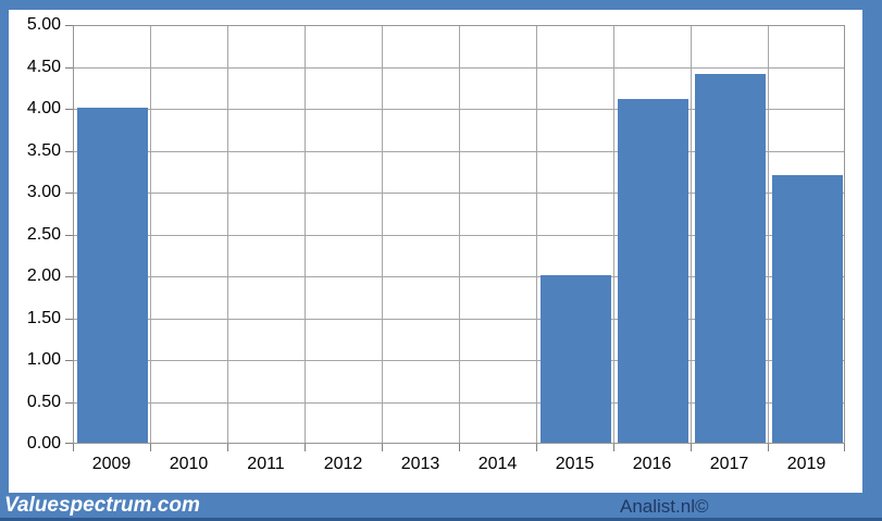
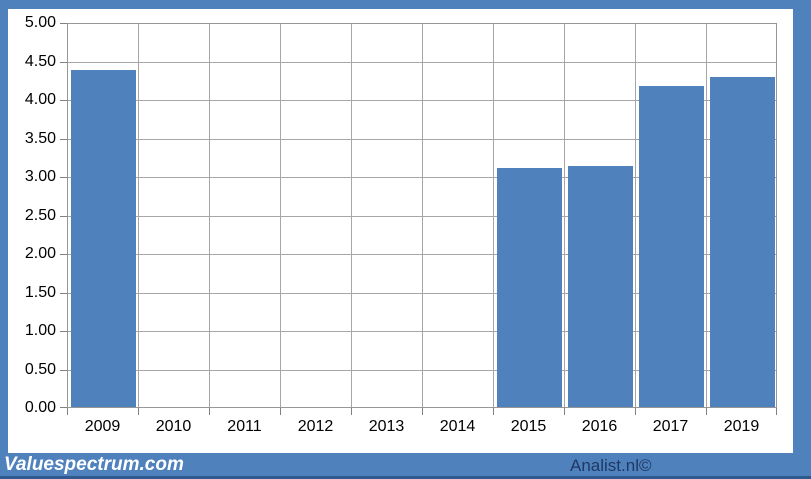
2009: 4.0 -> 4.4
2015: 2.0 -> 3.1
2016: 4.1 -> 3.1
2017: 4.4 -> 4.2
2019: 3.2 -> 4.3
